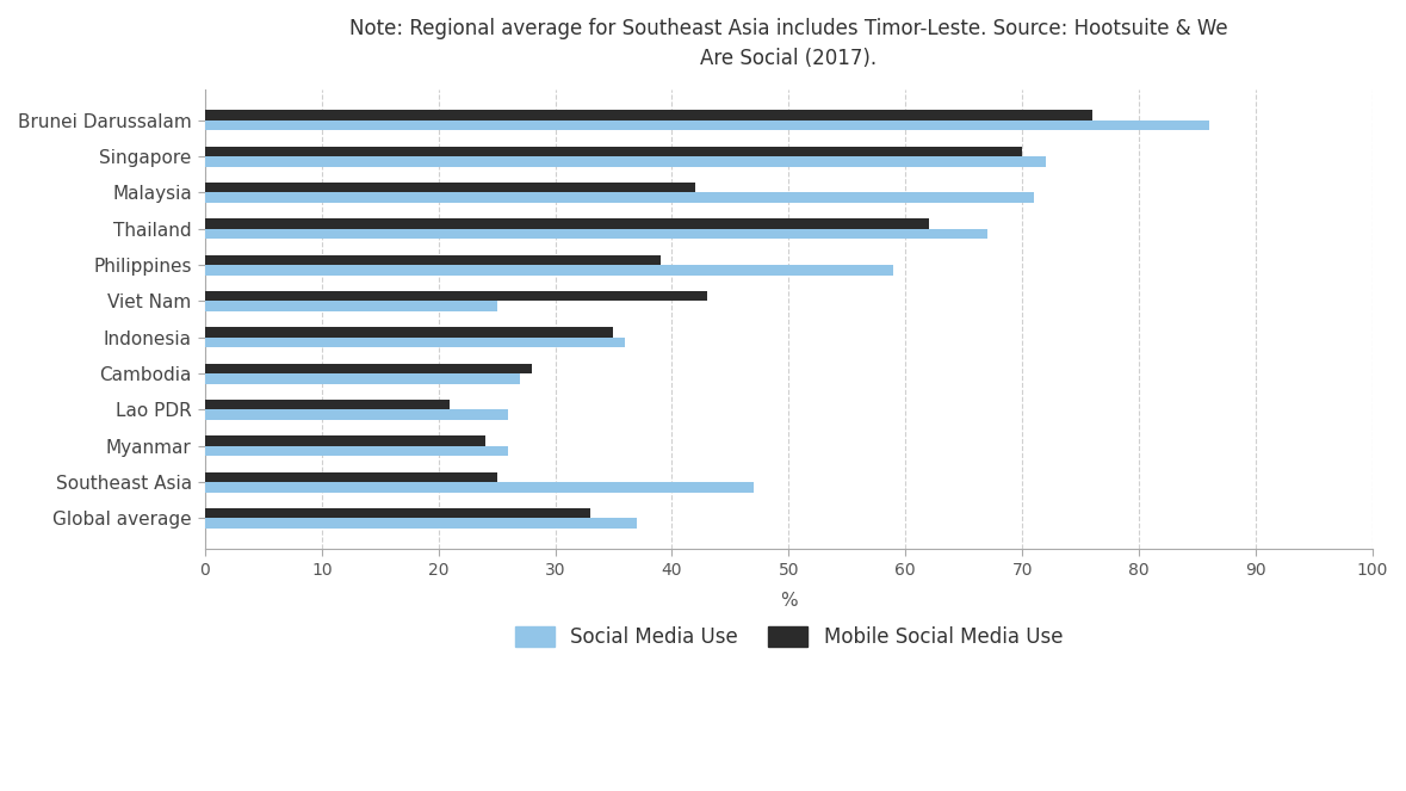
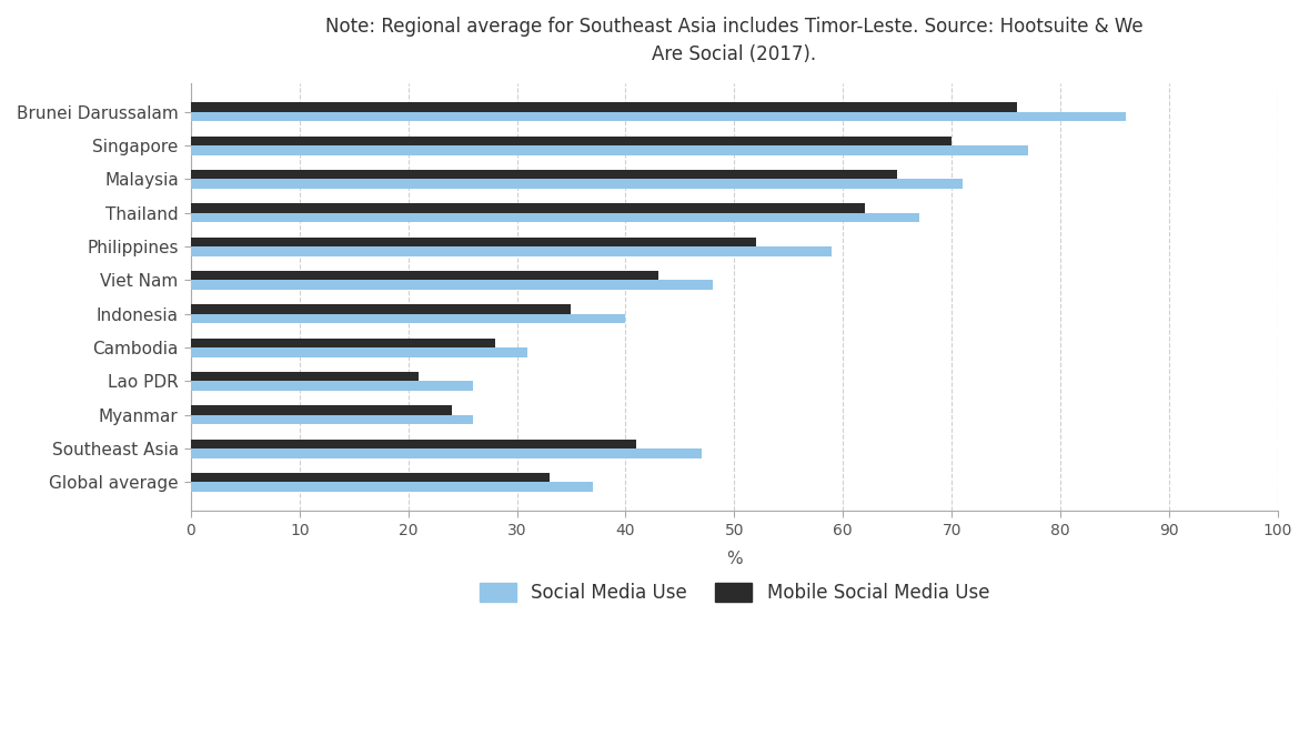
Social Media Use/Singapore: 72 -> 77
Mobile Social Media Use/Malaysia: 42 -> 65
Mobile Social Media Use/Philippines: 39 -> 52
Social Media Use/Viet Nam: 25 -> 48
Social Media Use/Indonesia: 36 -> 40
Social Media Use/Cambodia: 27 -> 31
Mobile Social Media Use/Southeast Asia: 25 -> 41
